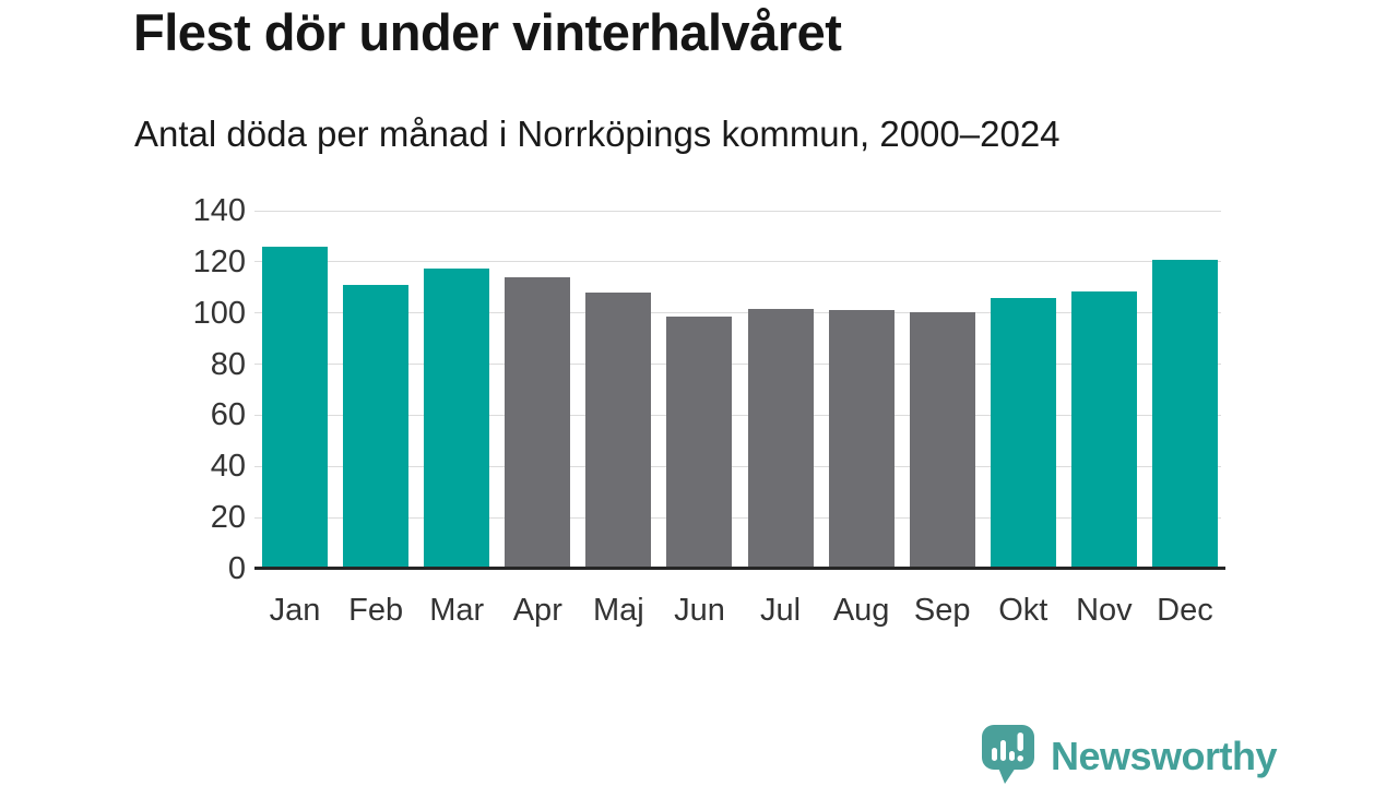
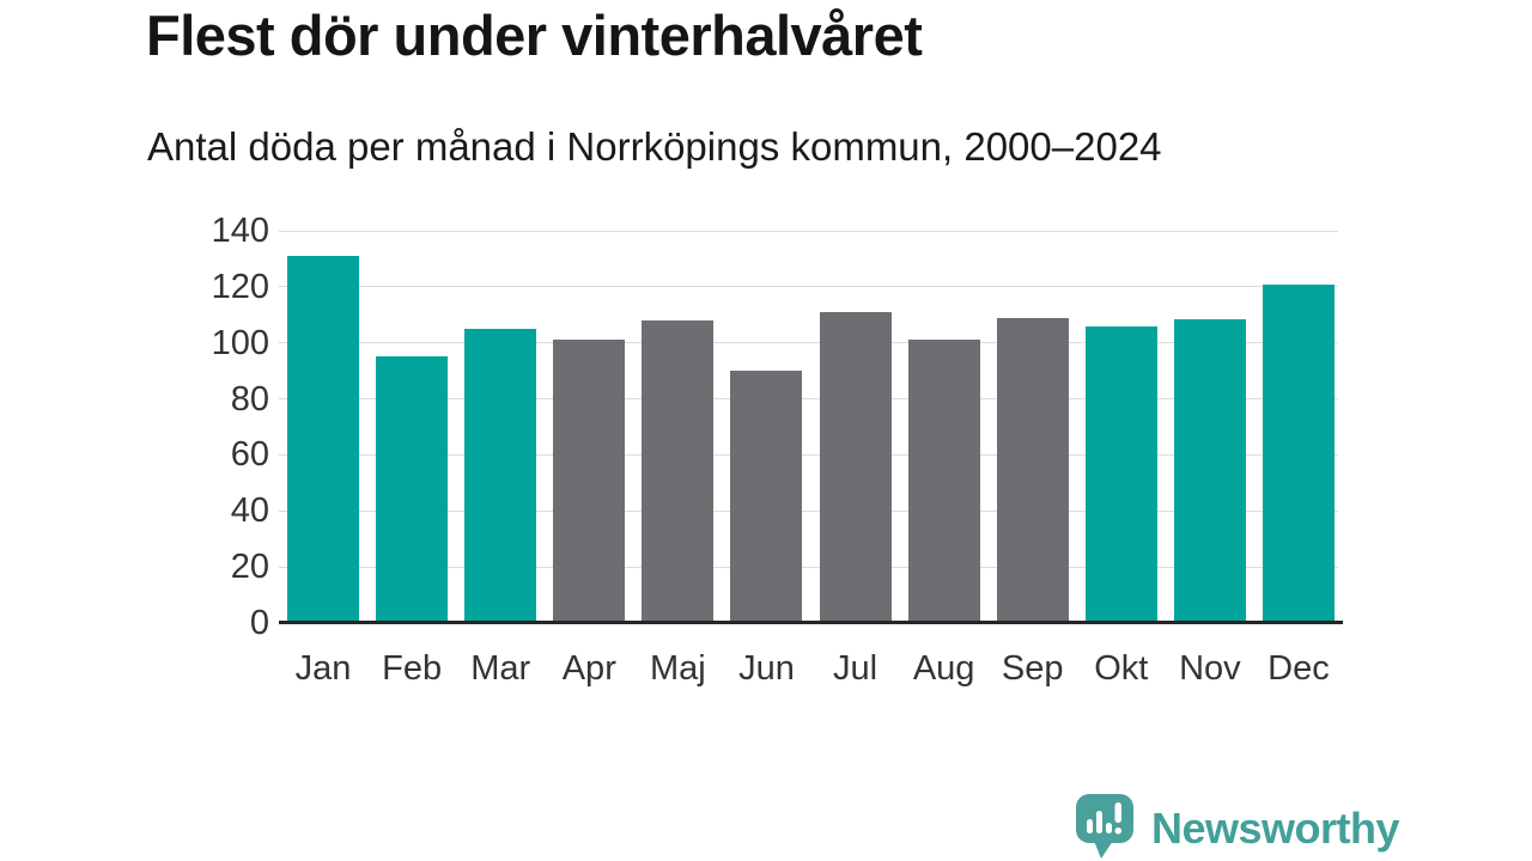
Jan: 126 -> 131
Feb: 111 -> 95
Mar: 118 -> 105
Apr: 114 -> 101
Jun: 98 -> 90
Jul: 102 -> 111
Sep: 100 -> 109
